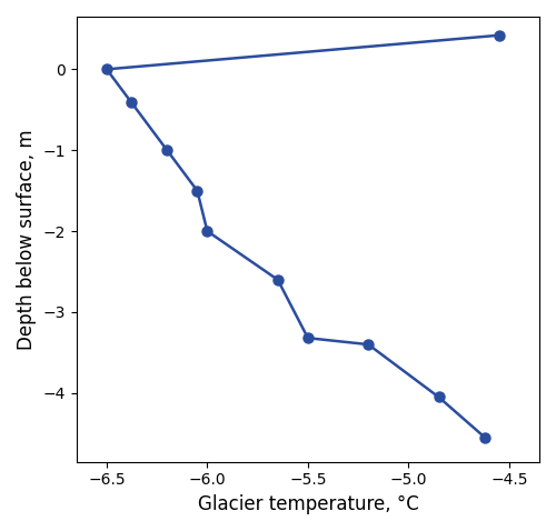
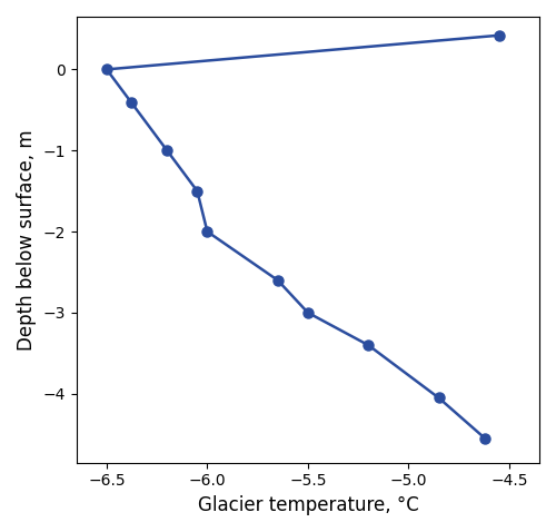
−5.5: -3.32 -> -3.00
